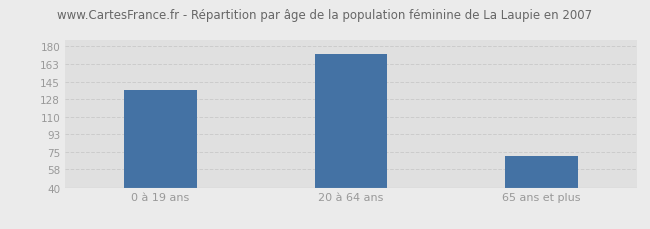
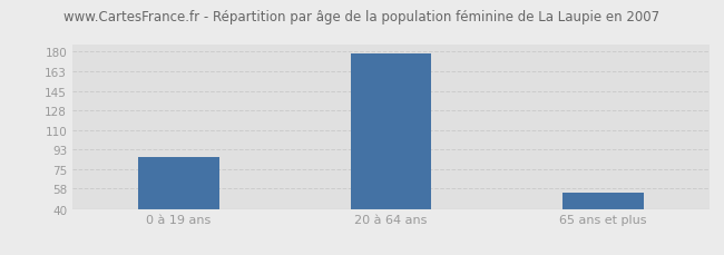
0 à 19 ans: 137 -> 86
20 à 64 ans: 173 -> 178
65 ans et plus: 71 -> 54
